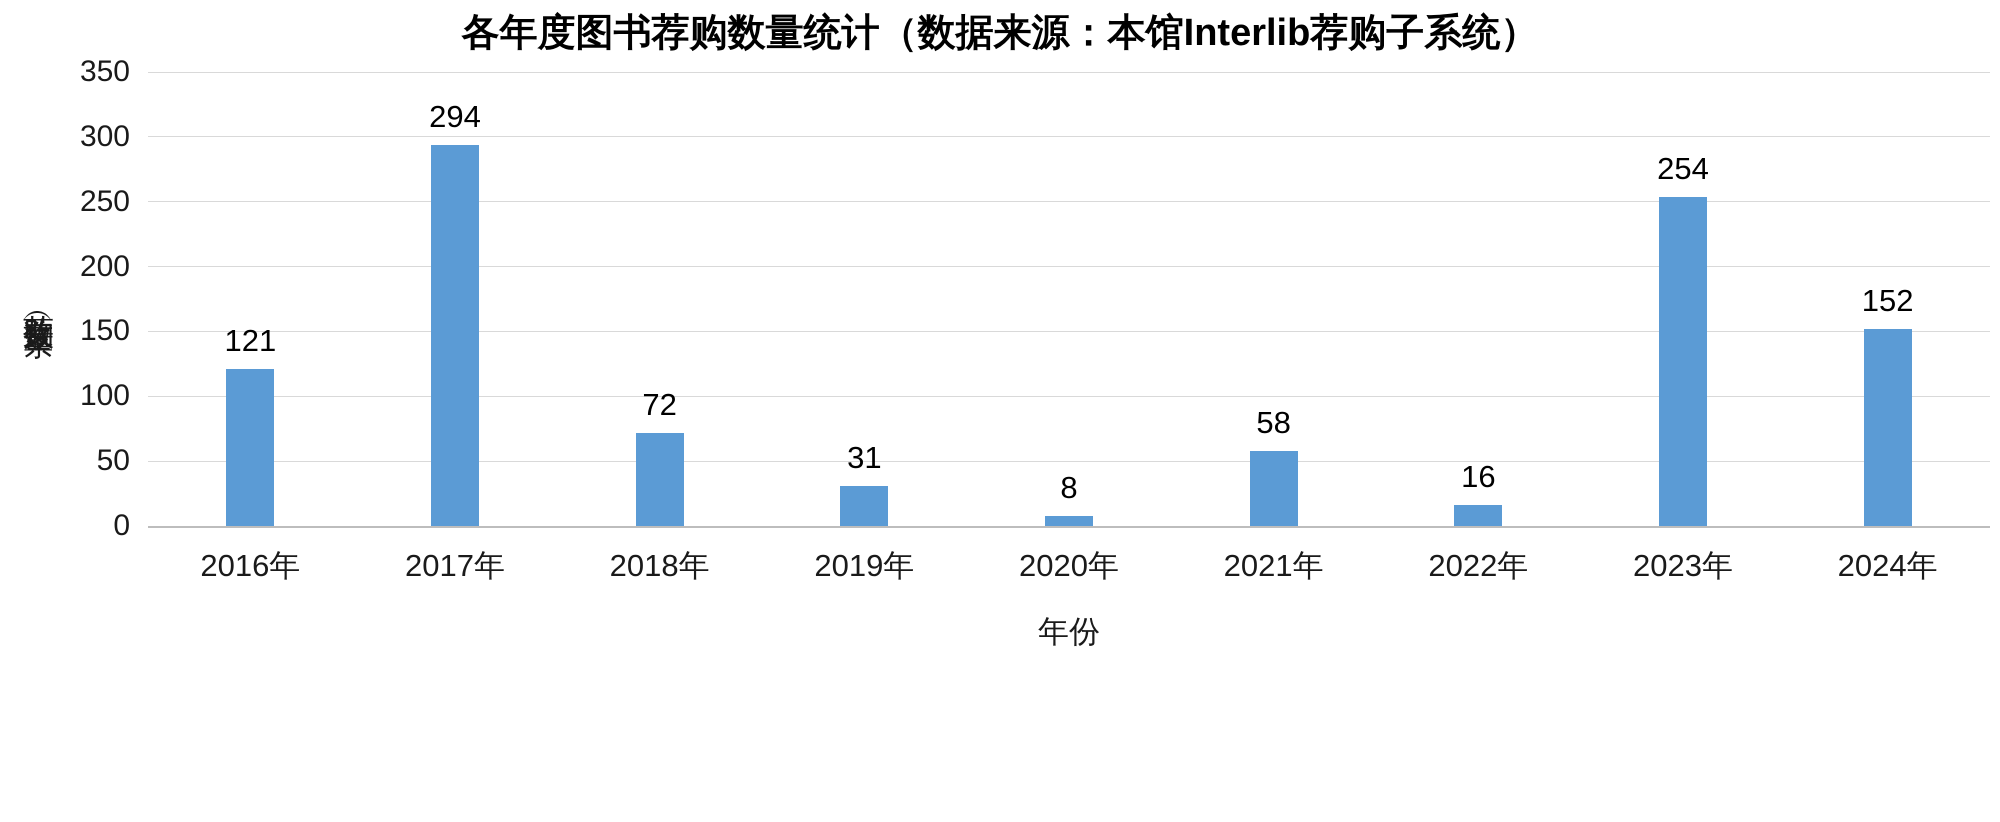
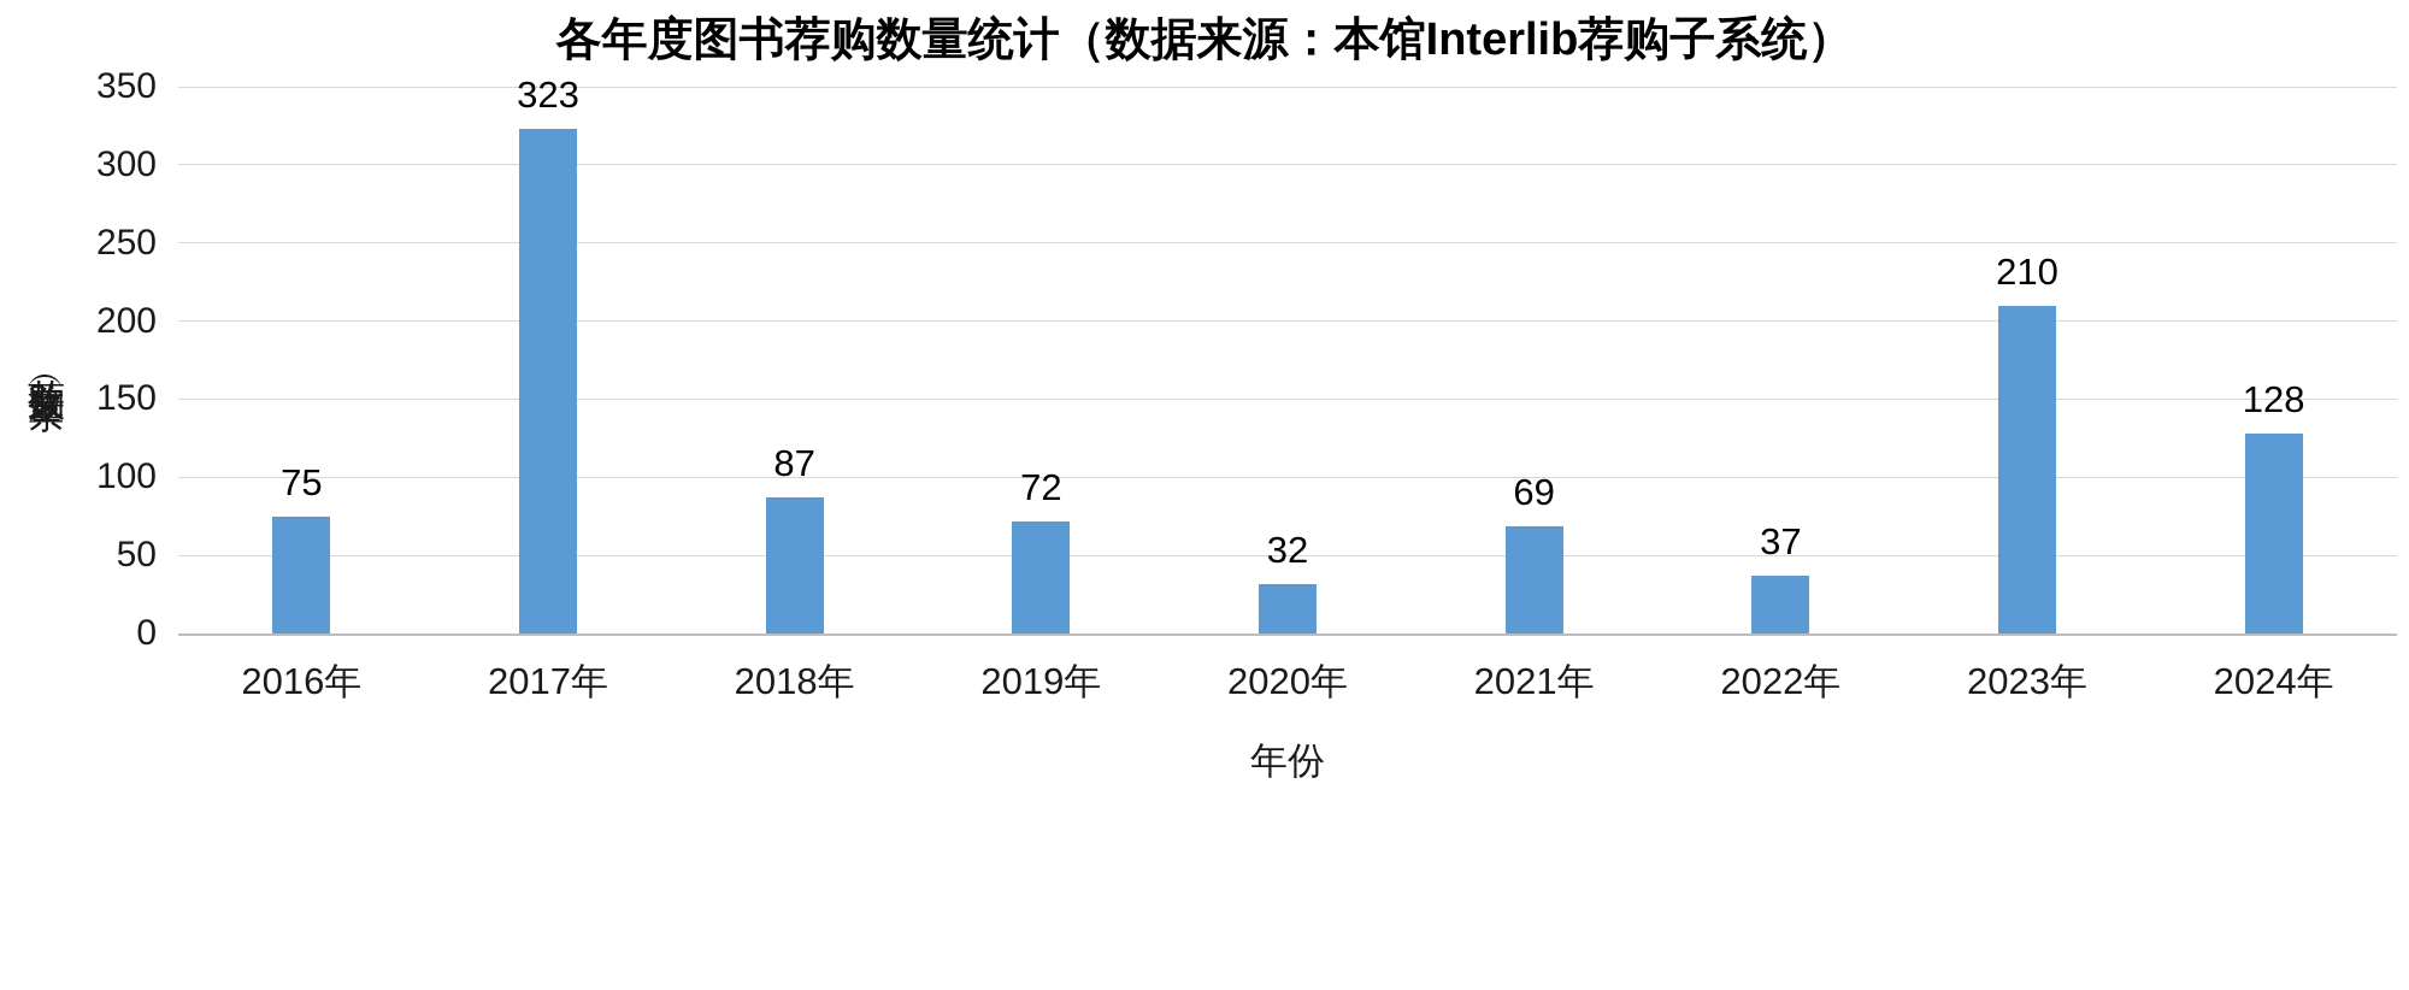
2016年: 121 -> 75
2017年: 294 -> 323
2018年: 72 -> 87
2019年: 31 -> 72
2020年: 8 -> 32
2021年: 58 -> 69
2022年: 16 -> 37
2023年: 254 -> 210
2024年: 152 -> 128
